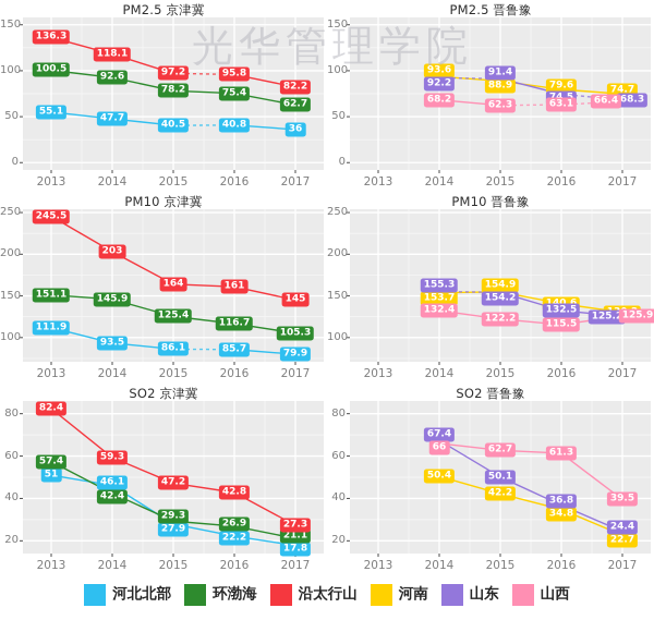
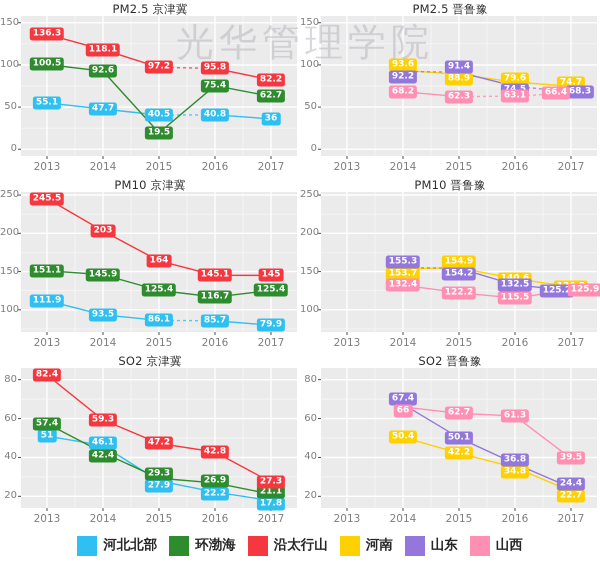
PM2.5 京津冀/环渤海/2015: 78.2 -> 19.5
PM10 京津冀/沿太行山/2016: 161 -> 145.1
PM10 京津冀/环渤海/2017: 105.3 -> 125.4
